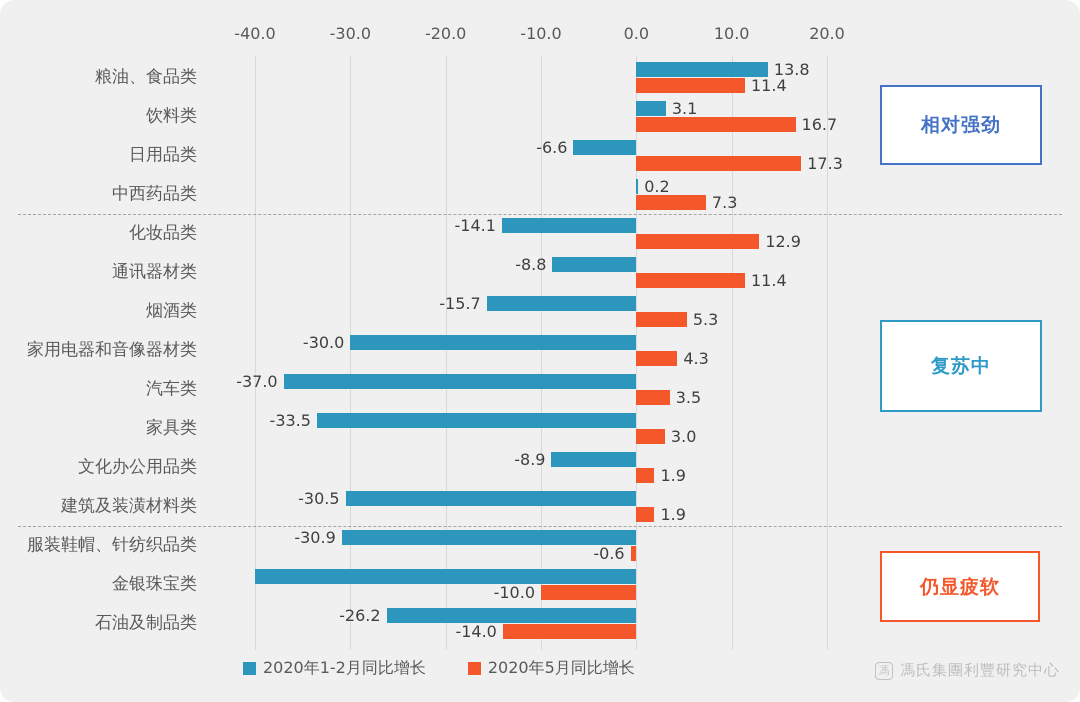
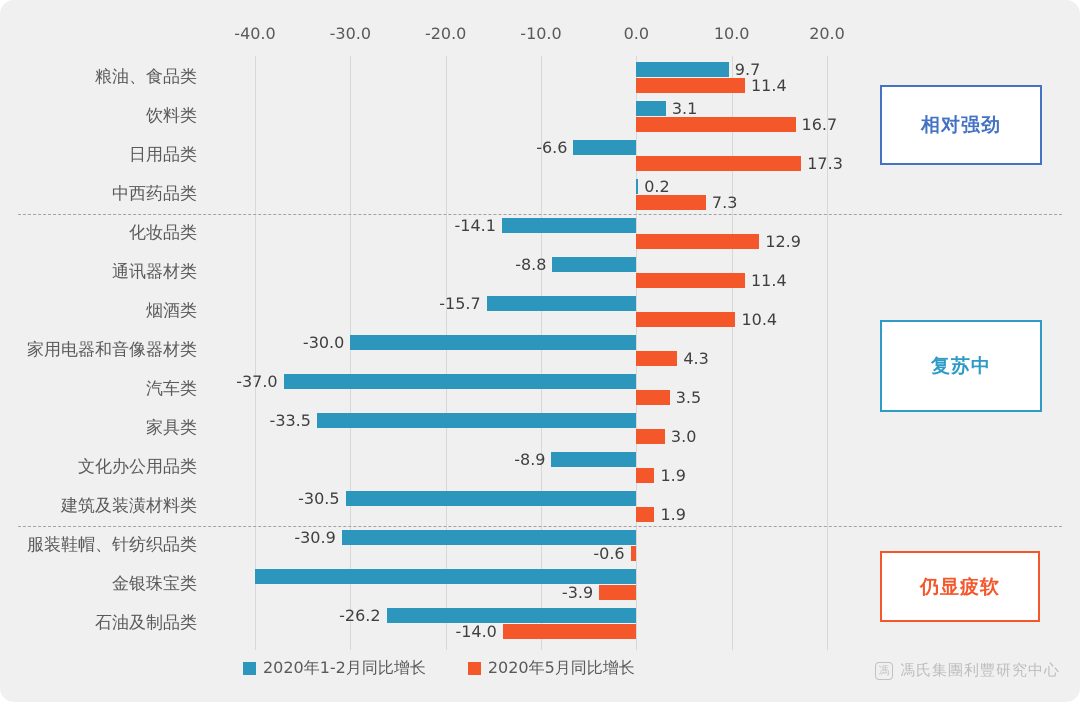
2020年1-2月同比增长/粮油、食品类: 13.8 -> 9.7
2020年5月同比增长/烟酒类: 5.3 -> 10.4
2020年5月同比增长/金银珠宝类: -10.0 -> -3.9
